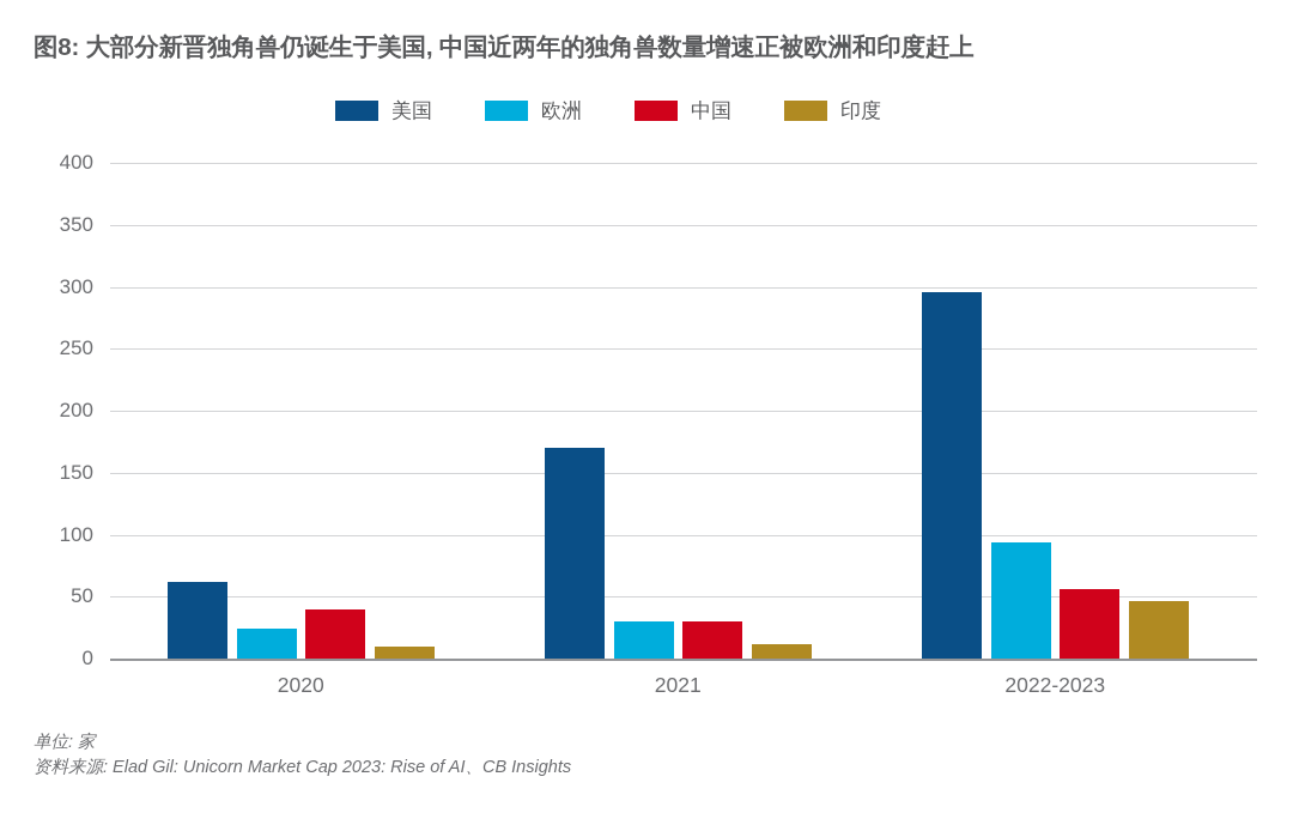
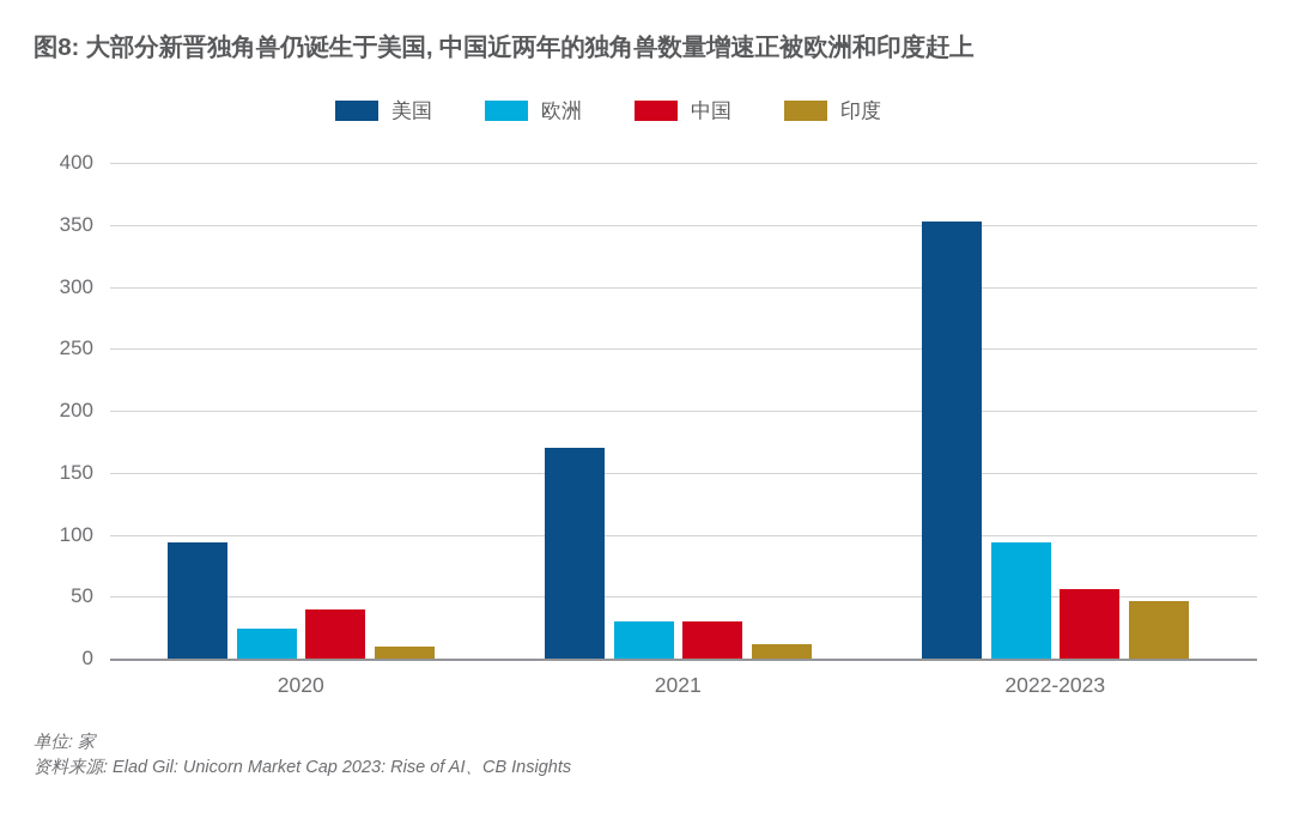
美国/2020: 62 -> 94
美国/2022-2023: 296 -> 353
